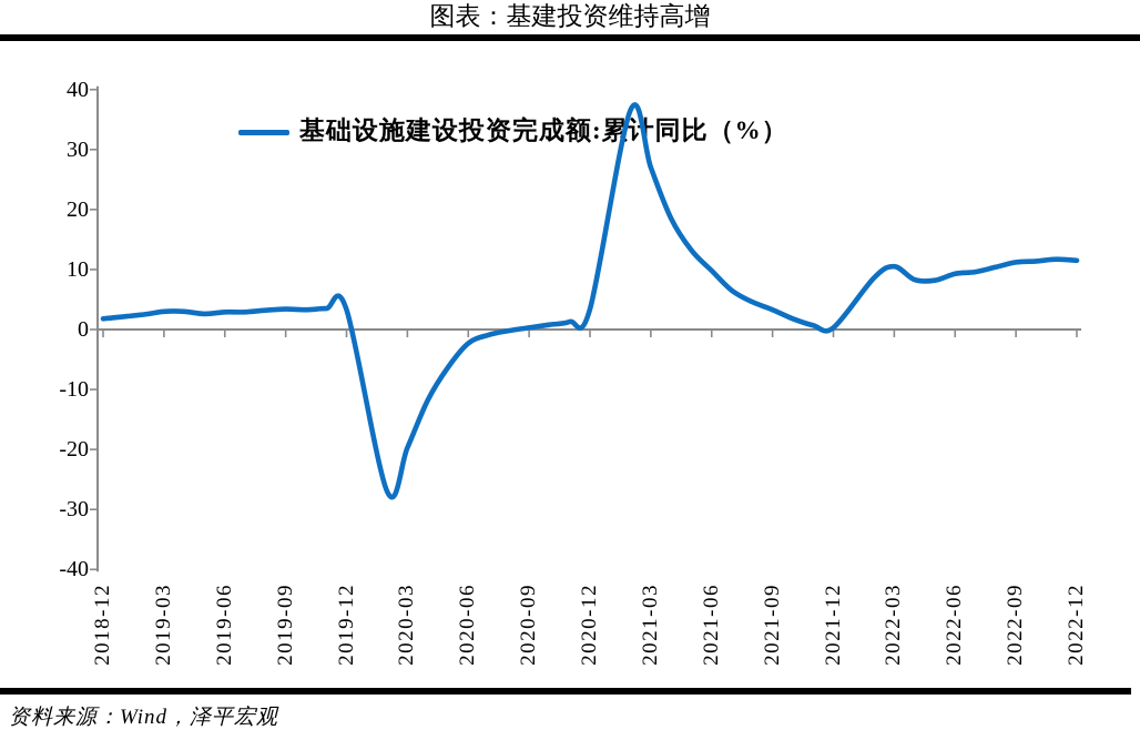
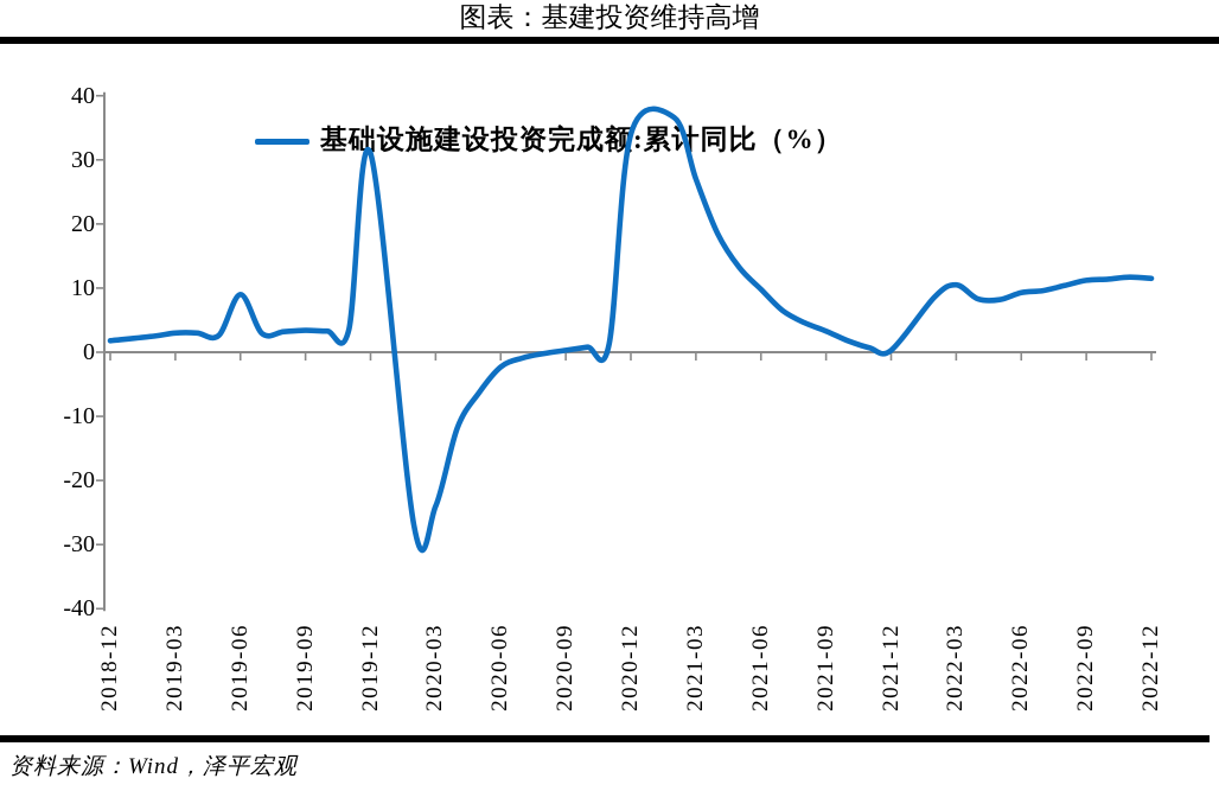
2019-06: 3 -> 9
2019-12: 3 -> 31
2020-03: -20 -> -24
2020-12: 3 -> 34
